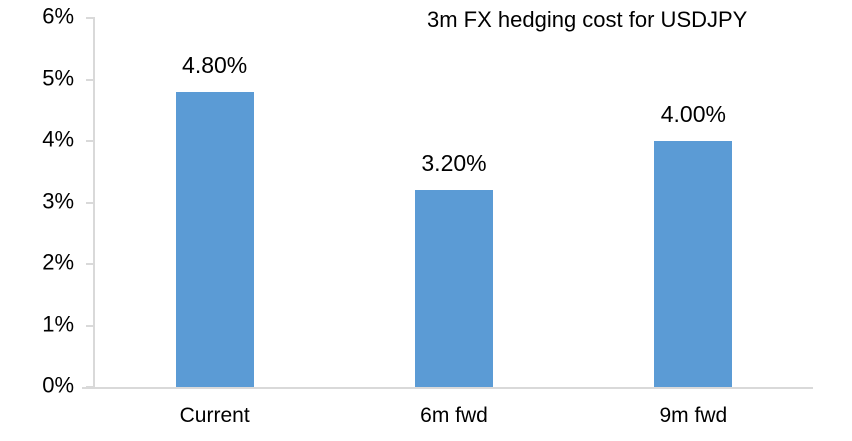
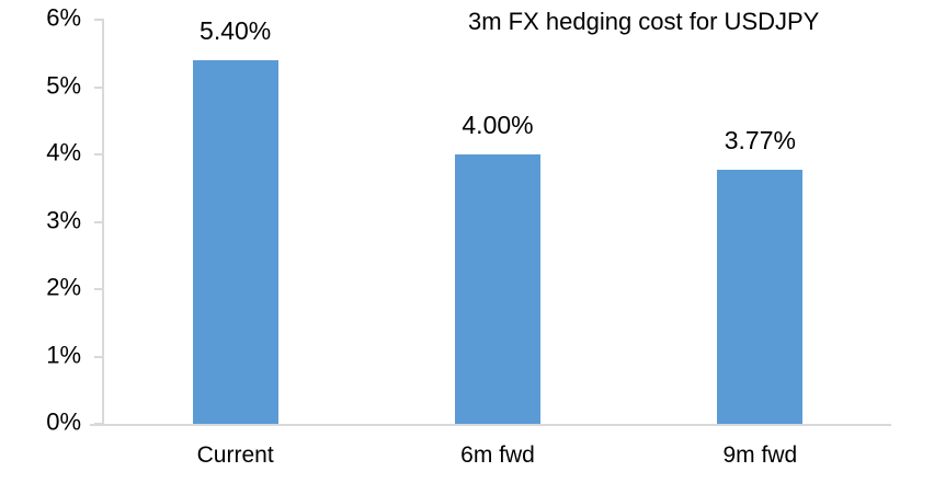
Current: 4.80% -> 5.40%
6m fwd: 3.20% -> 4.00%
9m fwd: 4.00% -> 3.77%
